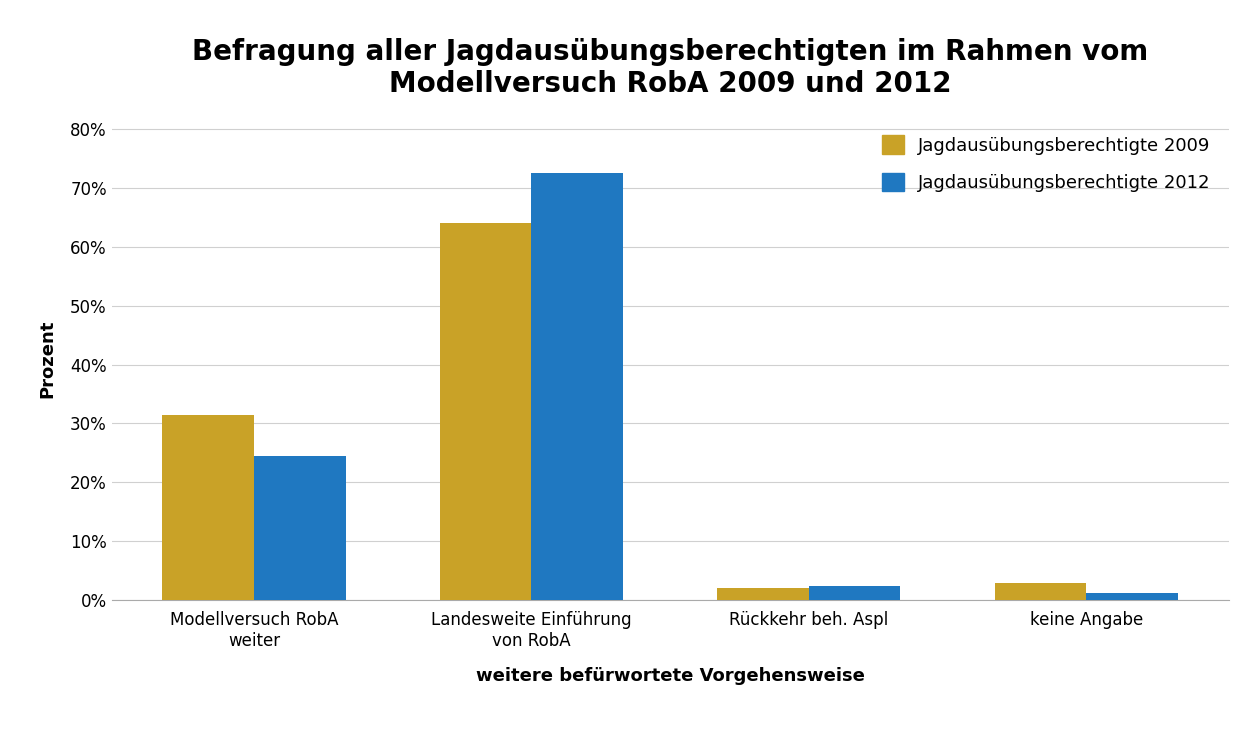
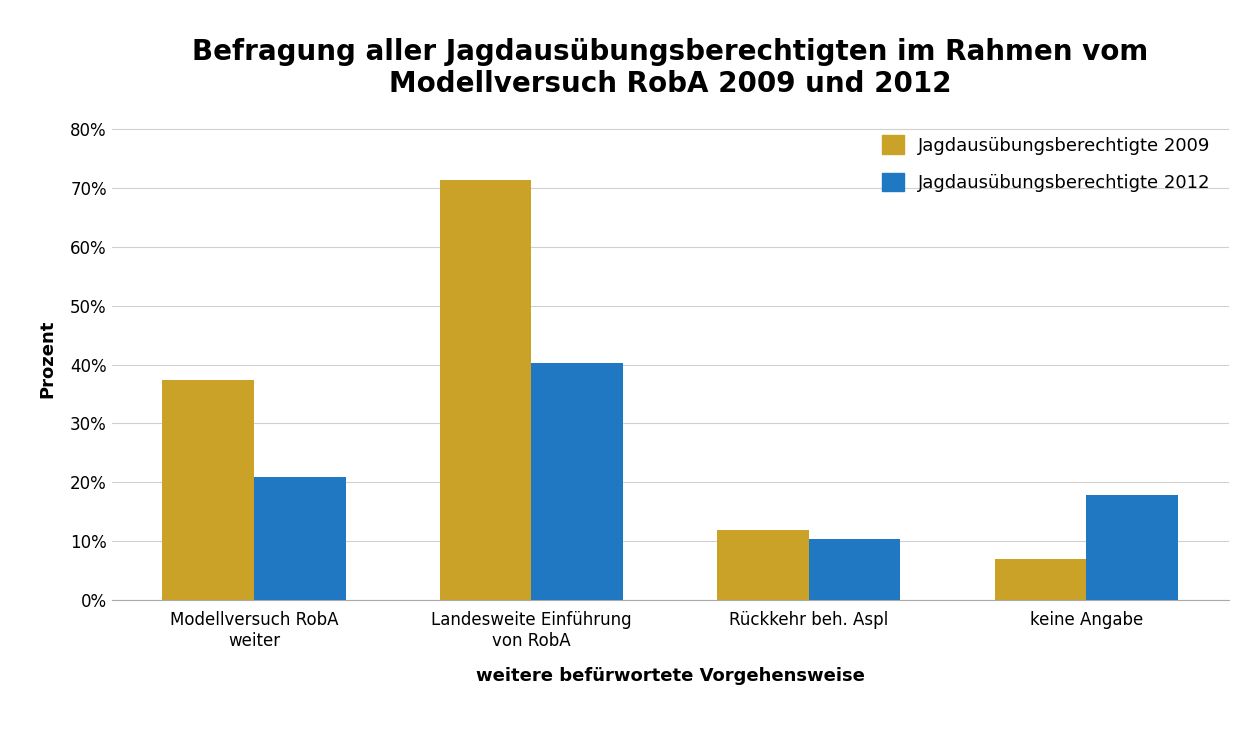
Jagdausübungsberechtigte 2009/Modellversuch RobA weiter: 31.5% -> 37.4%
Jagdausübungsberechtigte 2012/Modellversuch RobA weiter: 24.5% -> 21.0%
Jagdausübungsberechtigte 2009/Landesweite Einführung von RobA: 64.0% -> 71.4%
Jagdausübungsberechtigte 2012/Landesweite Einführung von RobA: 72.5% -> 40.2%
Jagdausübungsberechtigte 2009/Rückkehr beh. Aspl: 2.0% -> 12.0%
Jagdausübungsberechtigte 2012/Rückkehr beh. Aspl: 2.5% -> 10.4%
Jagdausübungsberechtigte 2009/keine Angabe: 3.0% -> 7.0%
Jagdausübungsberechtigte 2012/keine Angabe: 1.2% -> 17.8%
